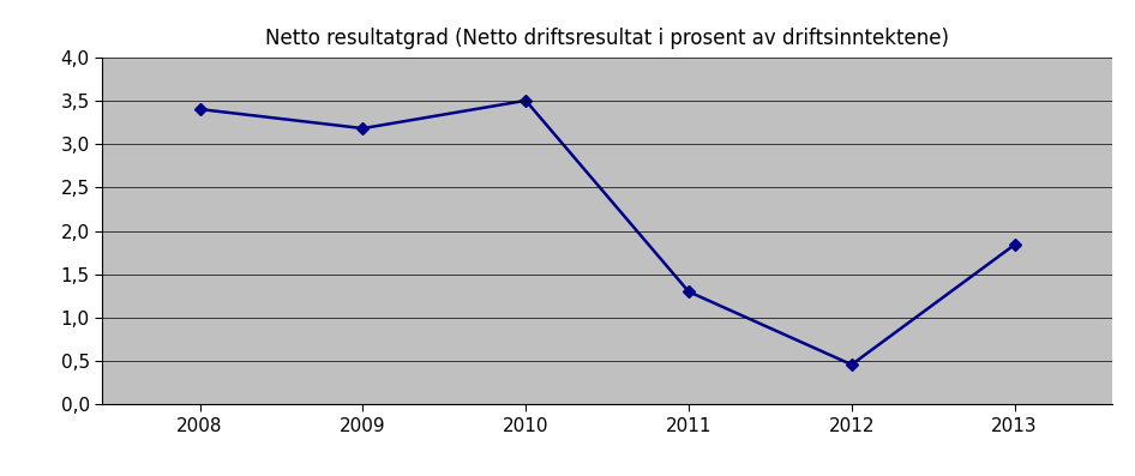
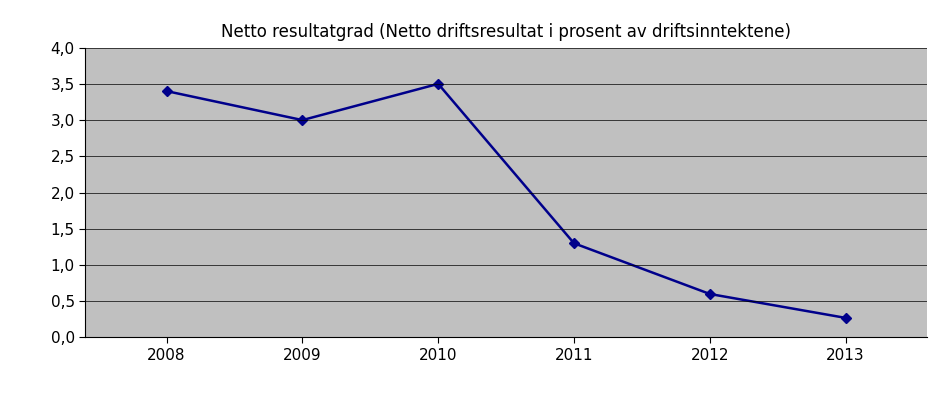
2009: 3,18 -> 3,00
2012: 0,46 -> 0,60
2013: 1,84 -> 0,27
